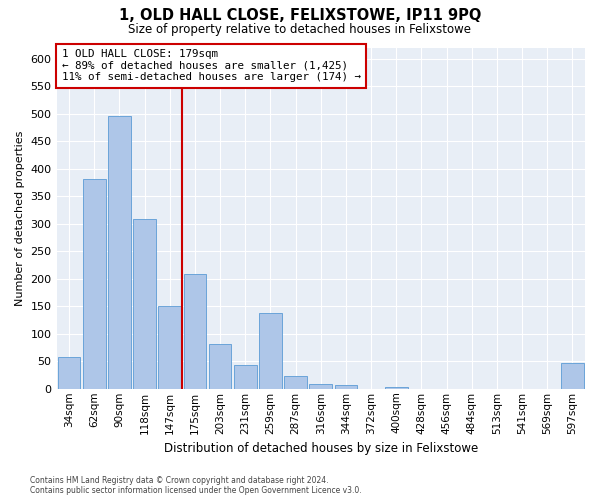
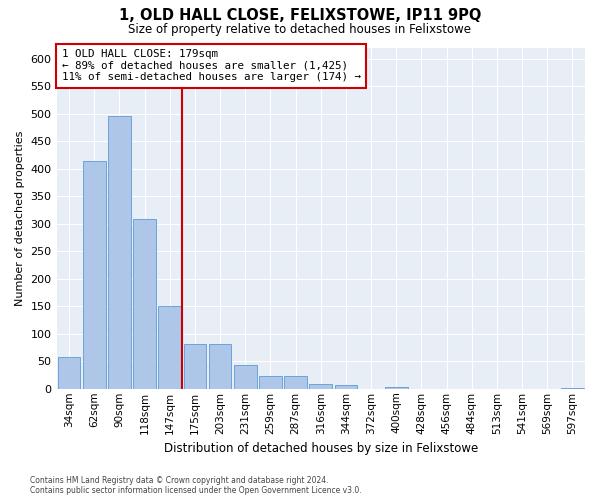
62sqm: 382 -> 413
175sqm: 208 -> 82
259sqm: 138 -> 23
597sqm: 46 -> 2
